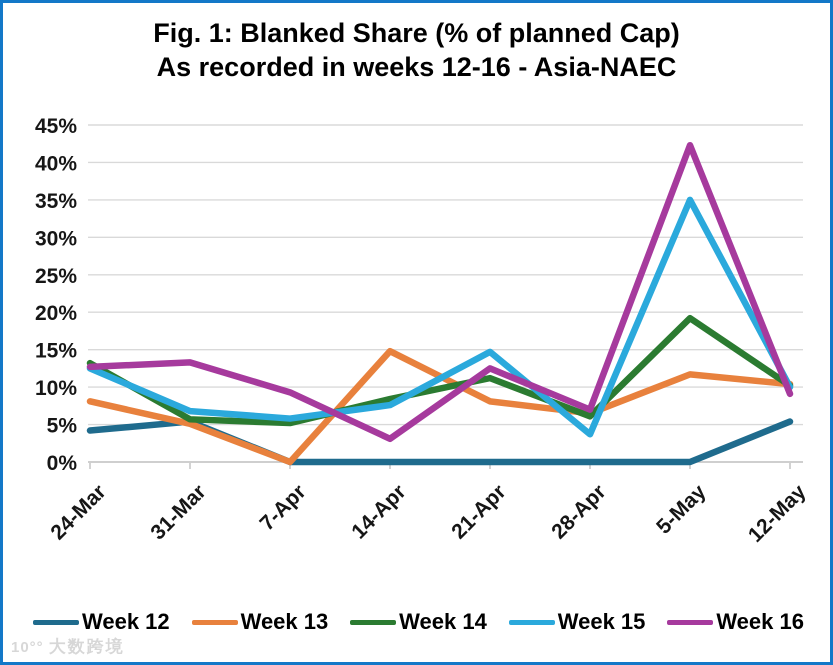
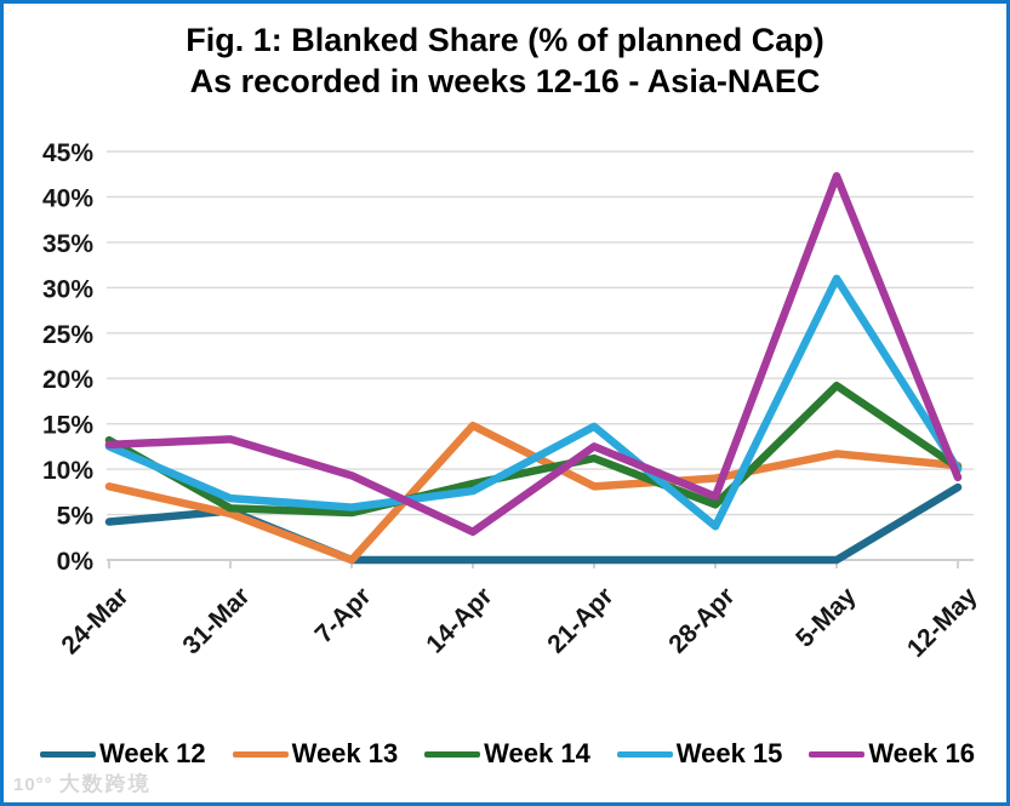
Week 13/28-Apr: 6% -> 9%
Week 15/5-May: 35% -> 31%
Week 12/12-May: 5% -> 8%
